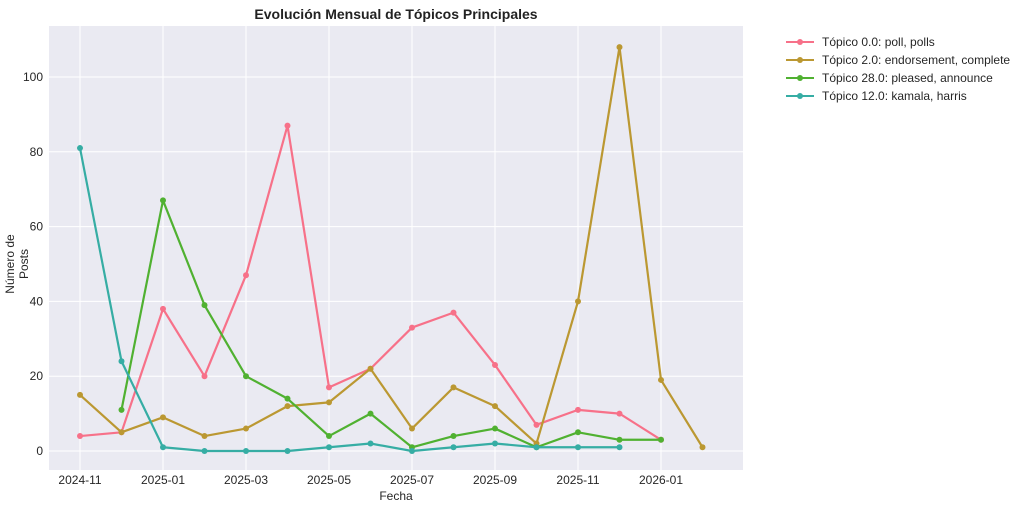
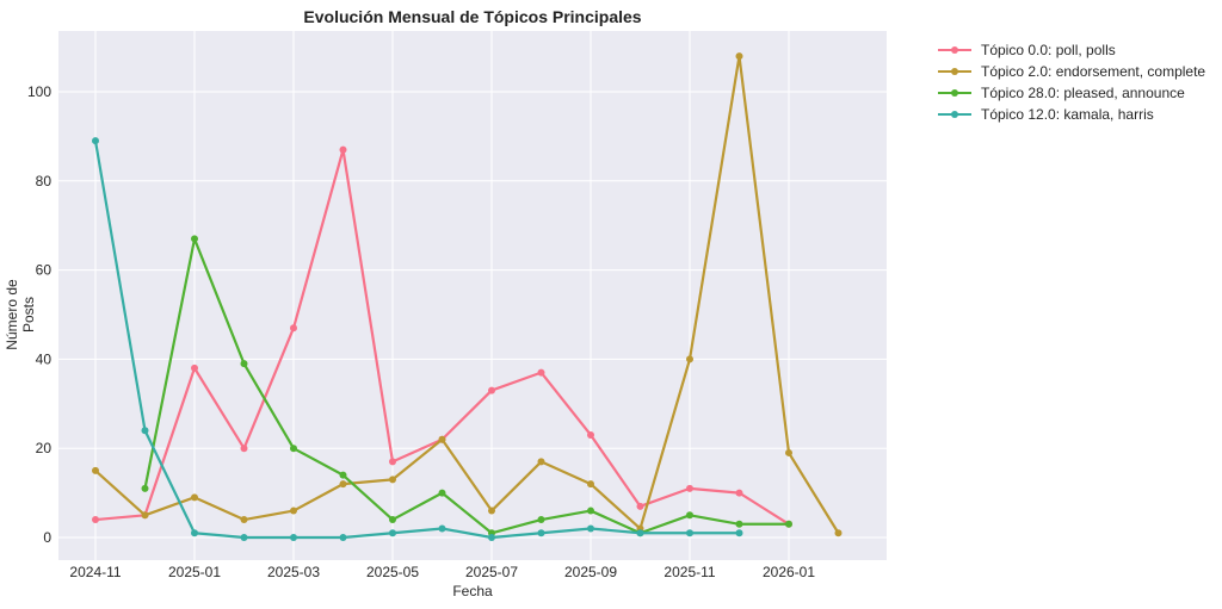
Tópico 12.0: kamala, harris/2024-11: 81 -> 89
